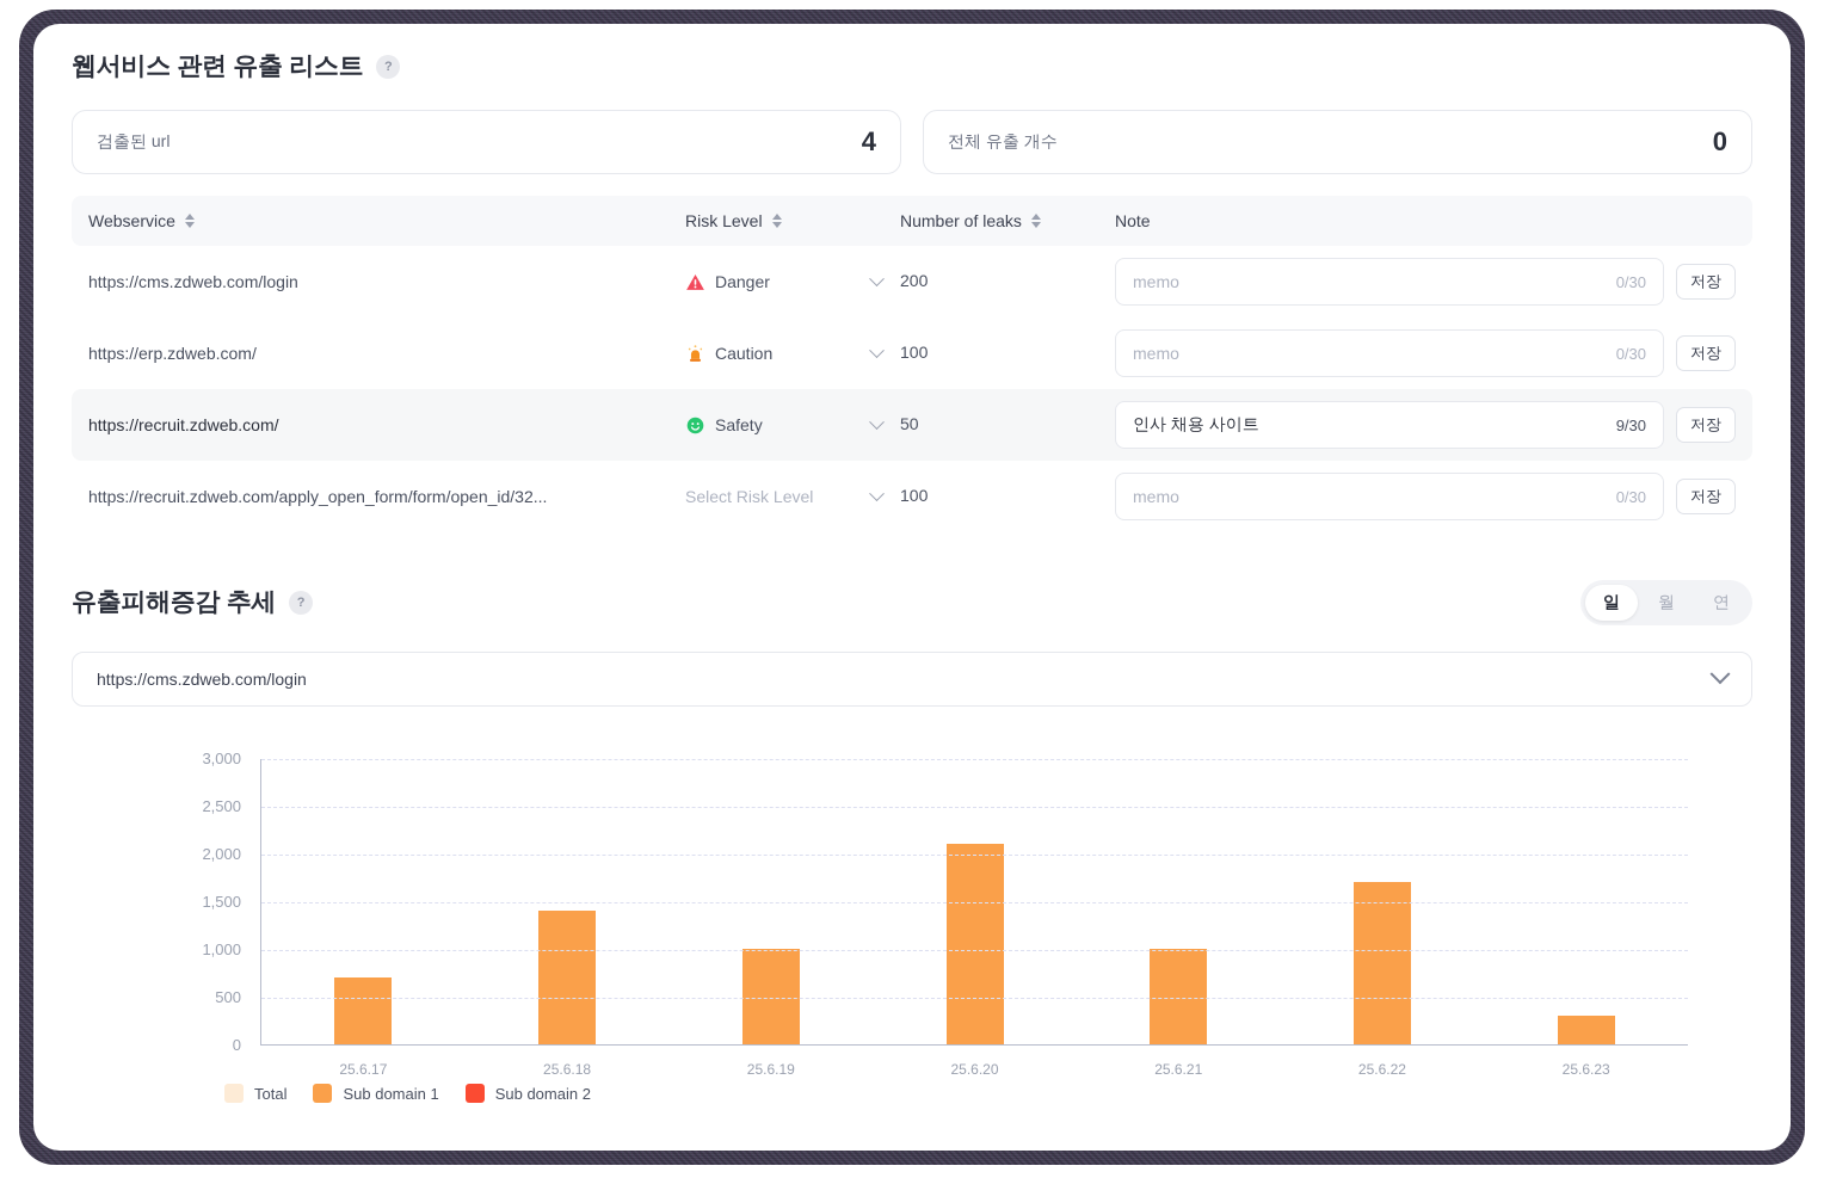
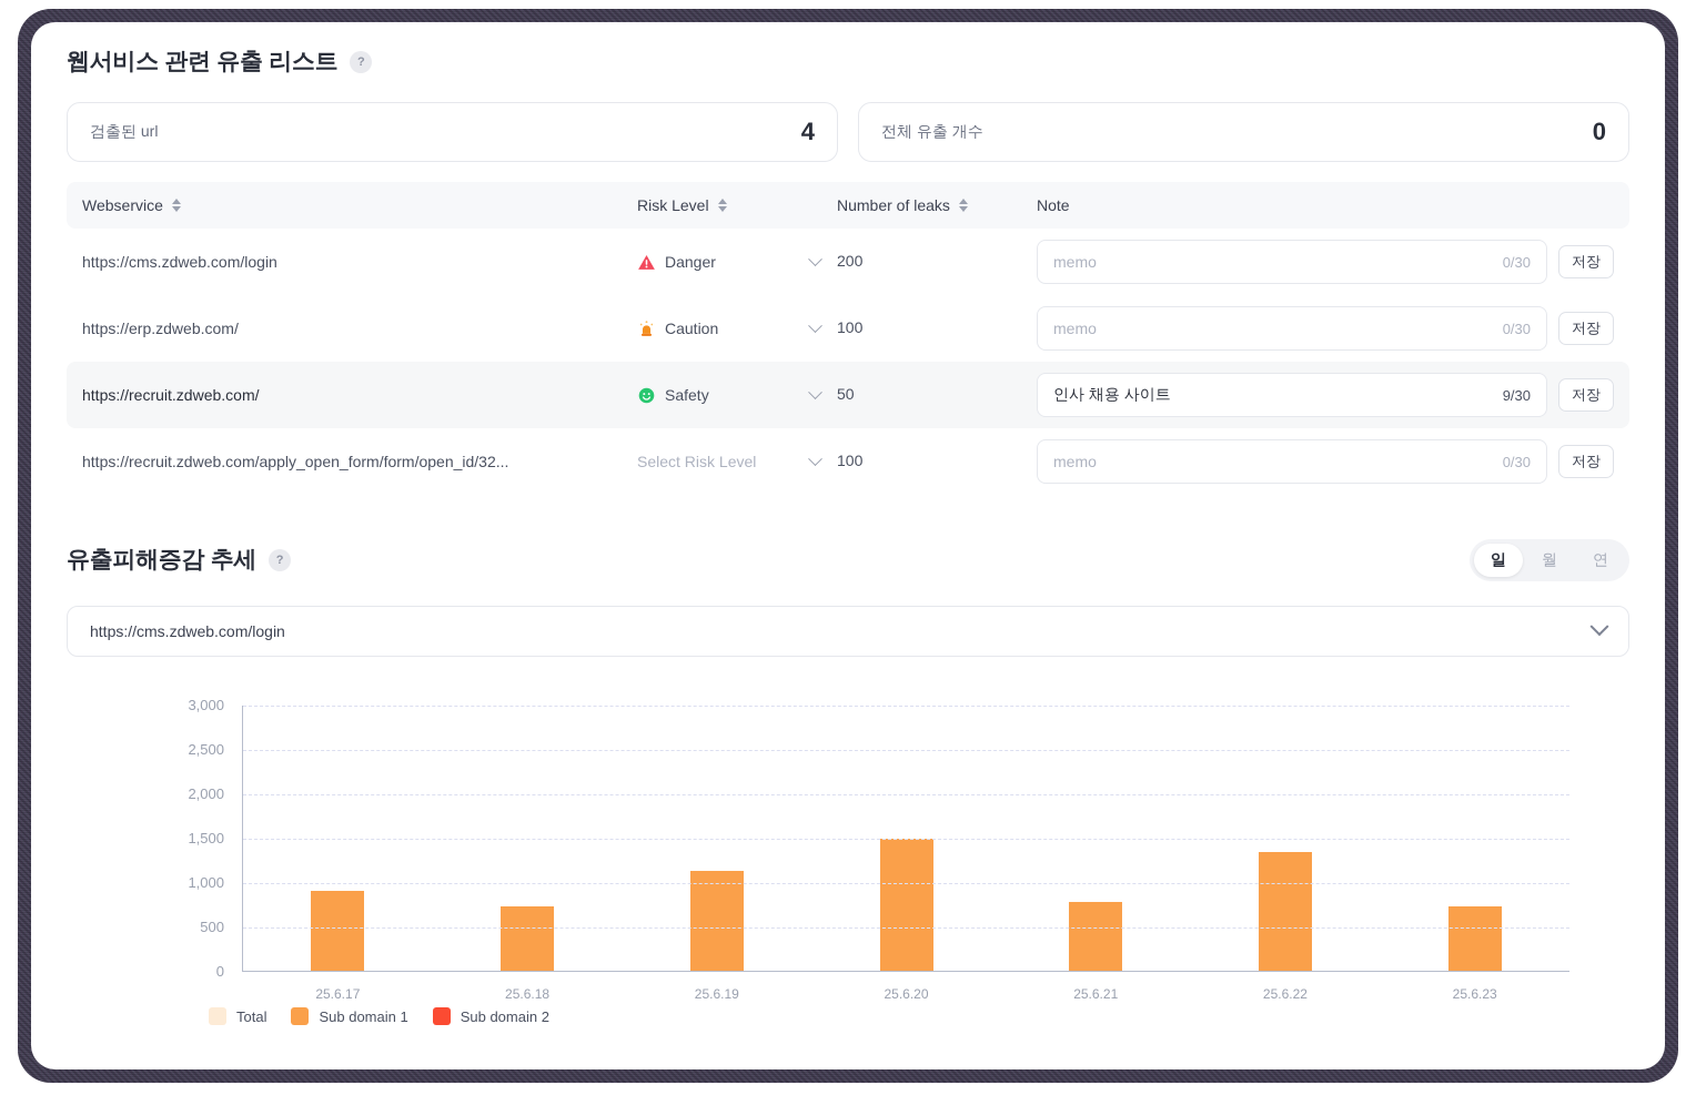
Sub domain 1/25.6.17: 700 -> 900
Sub domain 1/25.6.18: 1400 -> 700
Sub domain 1/25.6.19: 1000 -> 1100
Sub domain 1/25.6.20: 2100 -> 1500
Sub domain 1/25.6.21: 1000 -> 800
Sub domain 1/25.6.22: 1700 -> 1300
Sub domain 1/25.6.23: 300 -> 700
